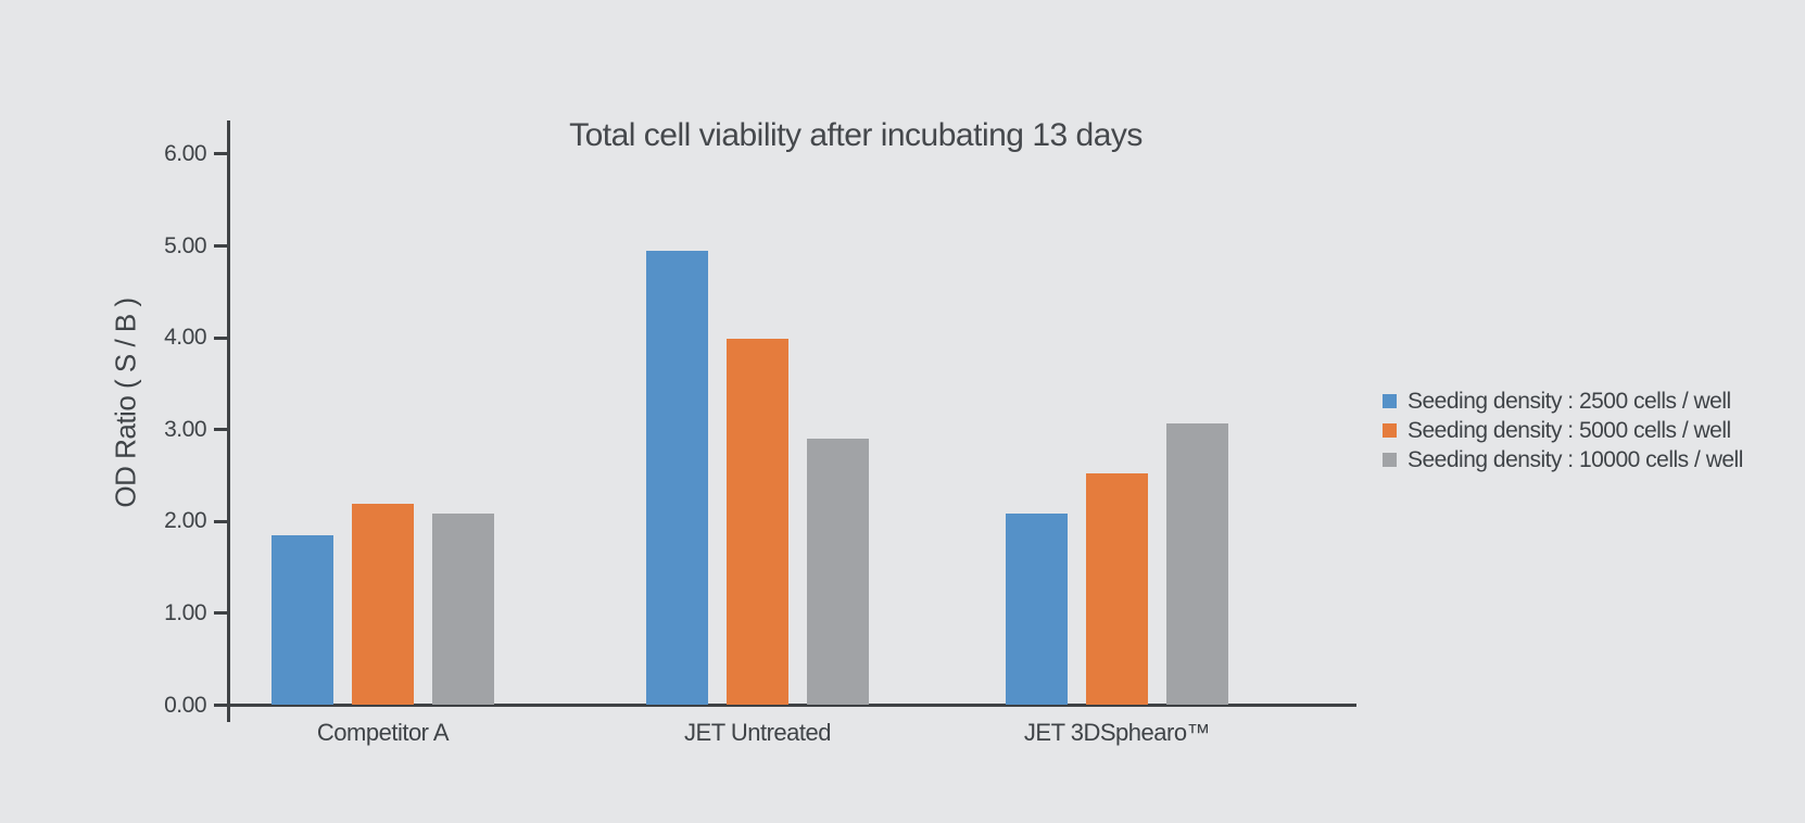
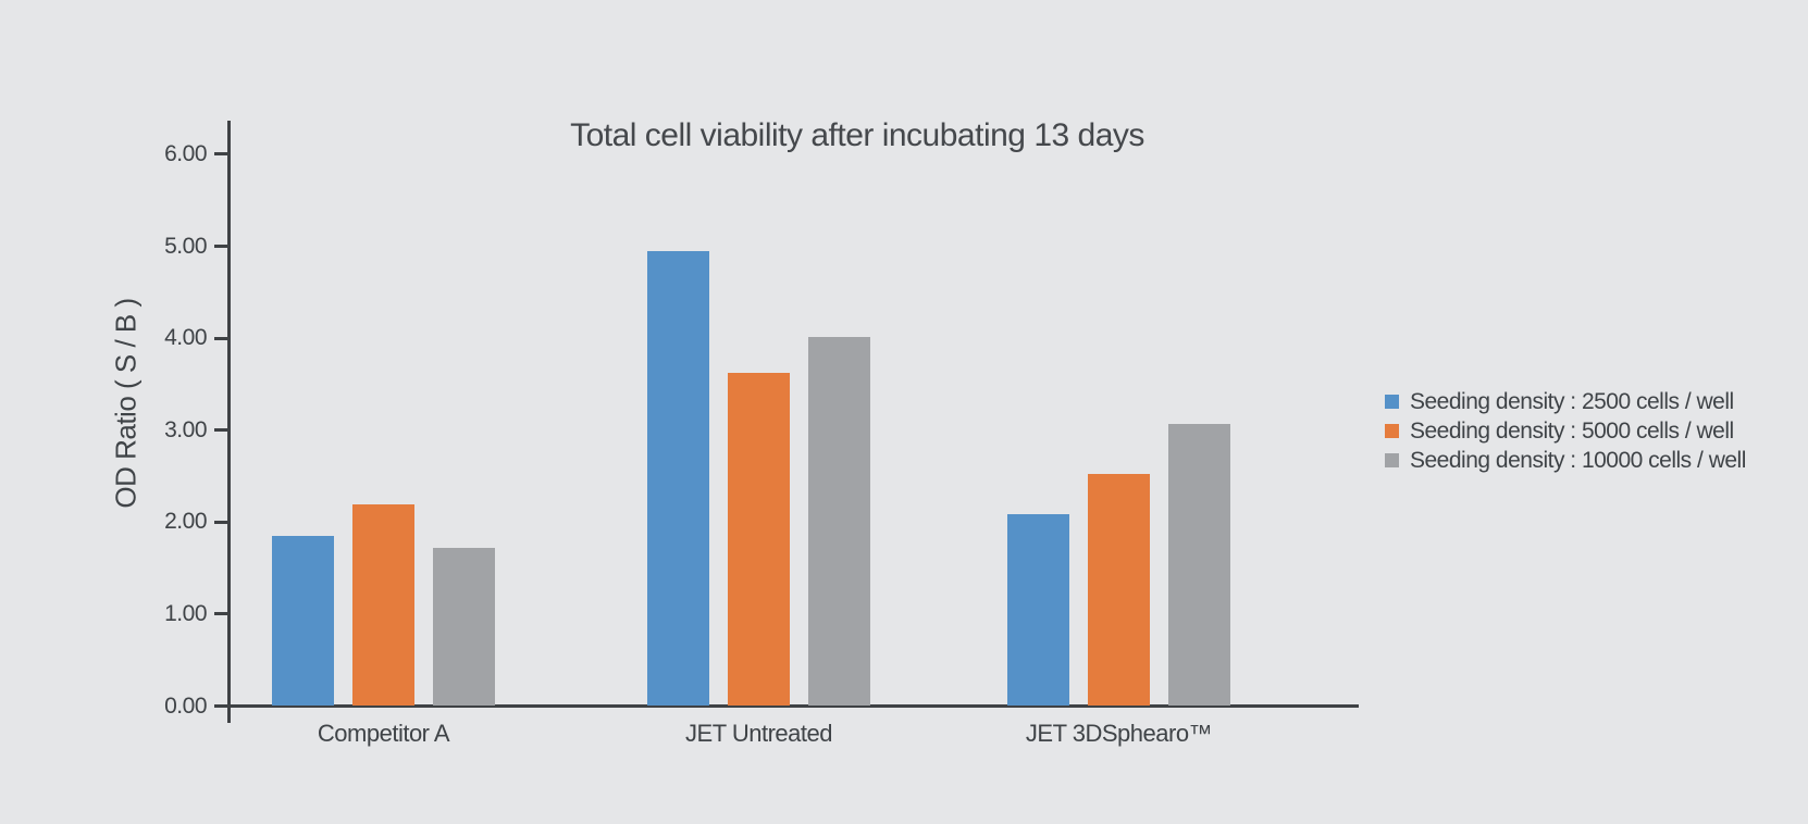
Seeding density : 10000 cells / well/Competitor A: 2.1 -> 1.7
Seeding density : 5000 cells / well/JET Untreated: 4.0 -> 3.6
Seeding density : 10000 cells / well/JET Untreated: 2.9 -> 4.0
